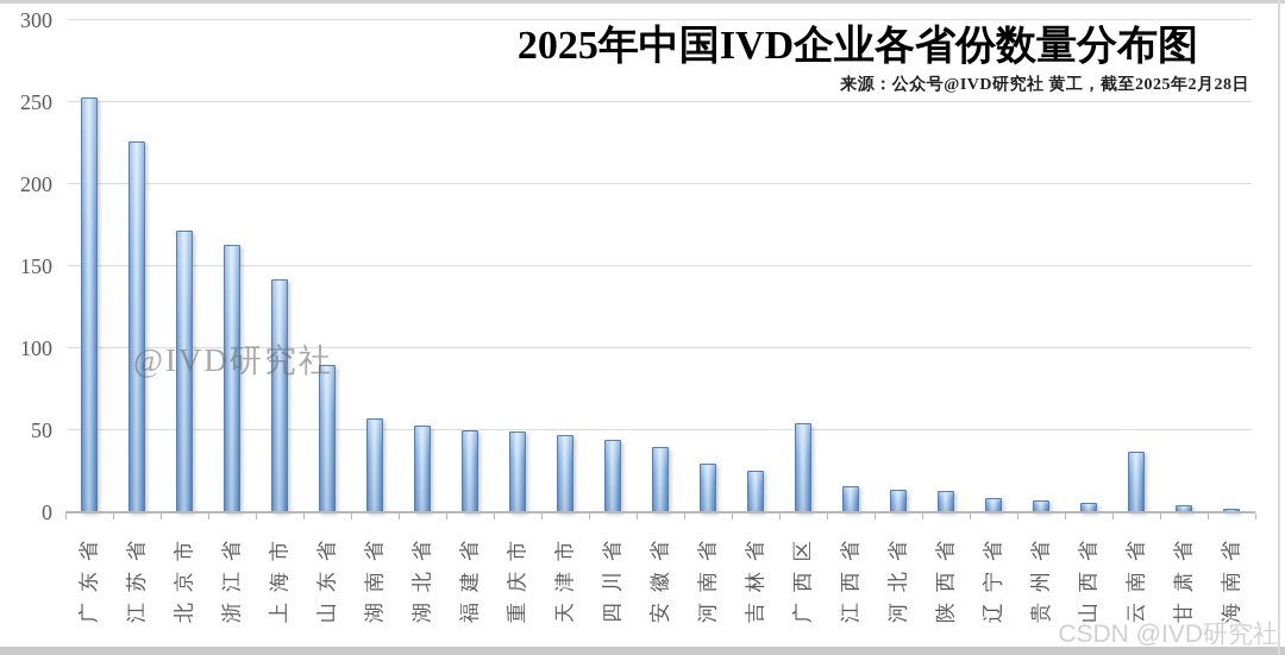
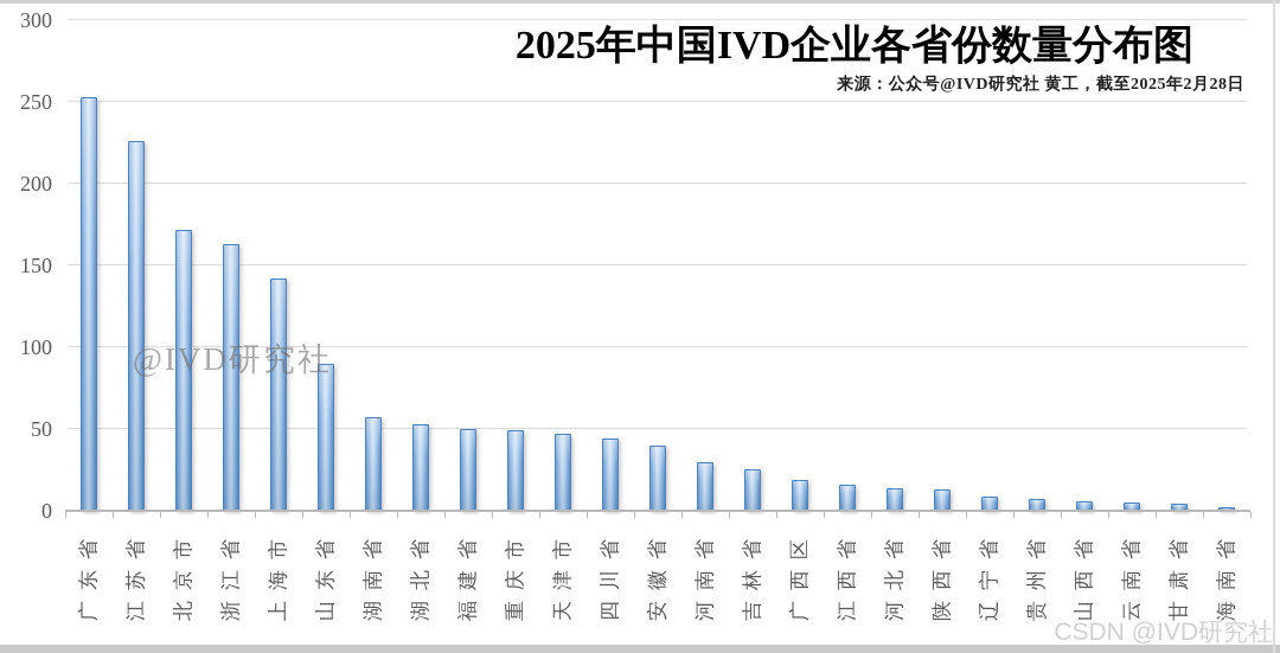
广西区: 54 -> 19
云南省: 37 -> 5
